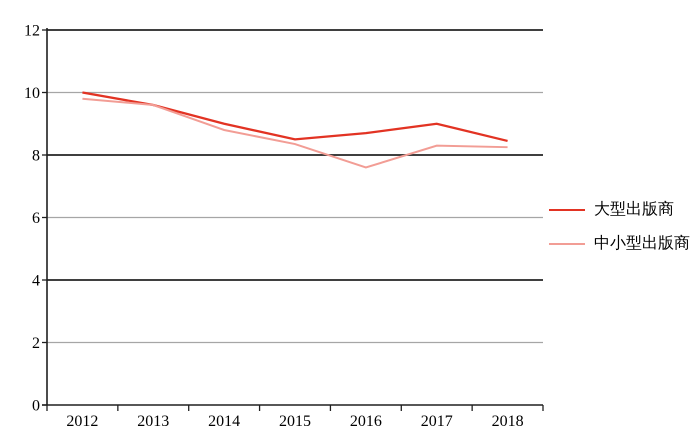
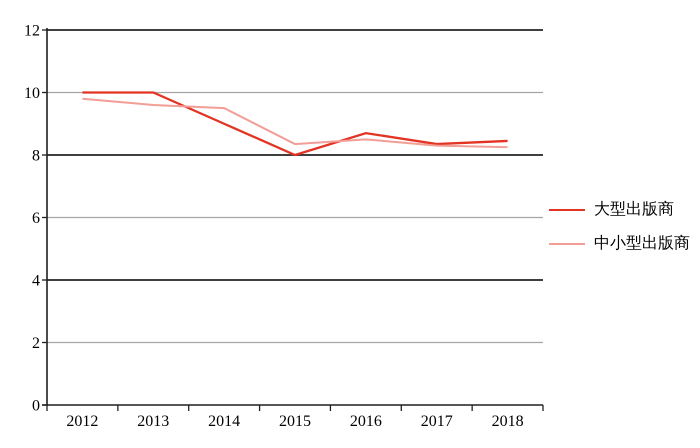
大型出版商/2013: 9.6 -> 10.0
中小型出版商/2014: 8.8 -> 9.5
大型出版商/2015: 8.5 -> 8.0
中小型出版商/2016: 7.6 -> 8.5
大型出版商/2017: 9.0 -> 8.3
